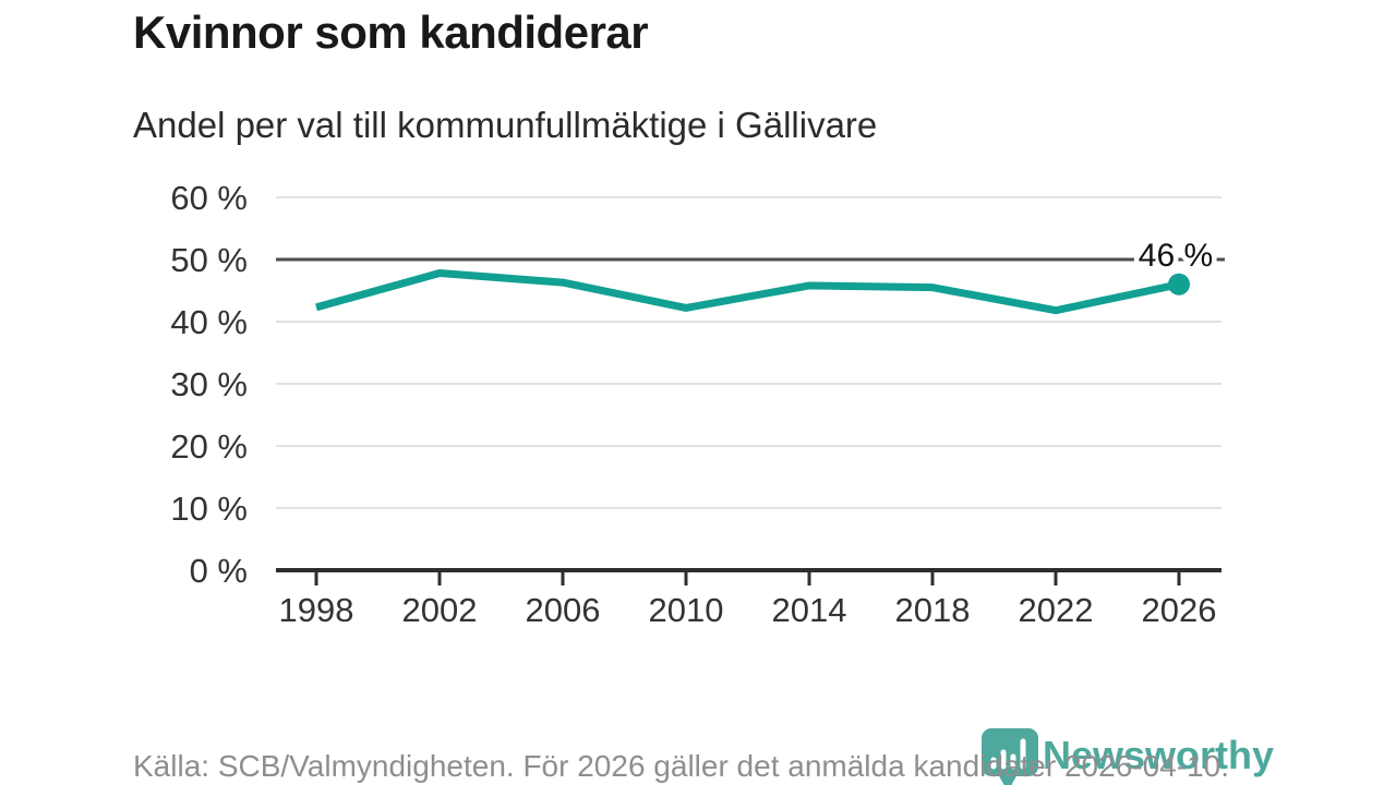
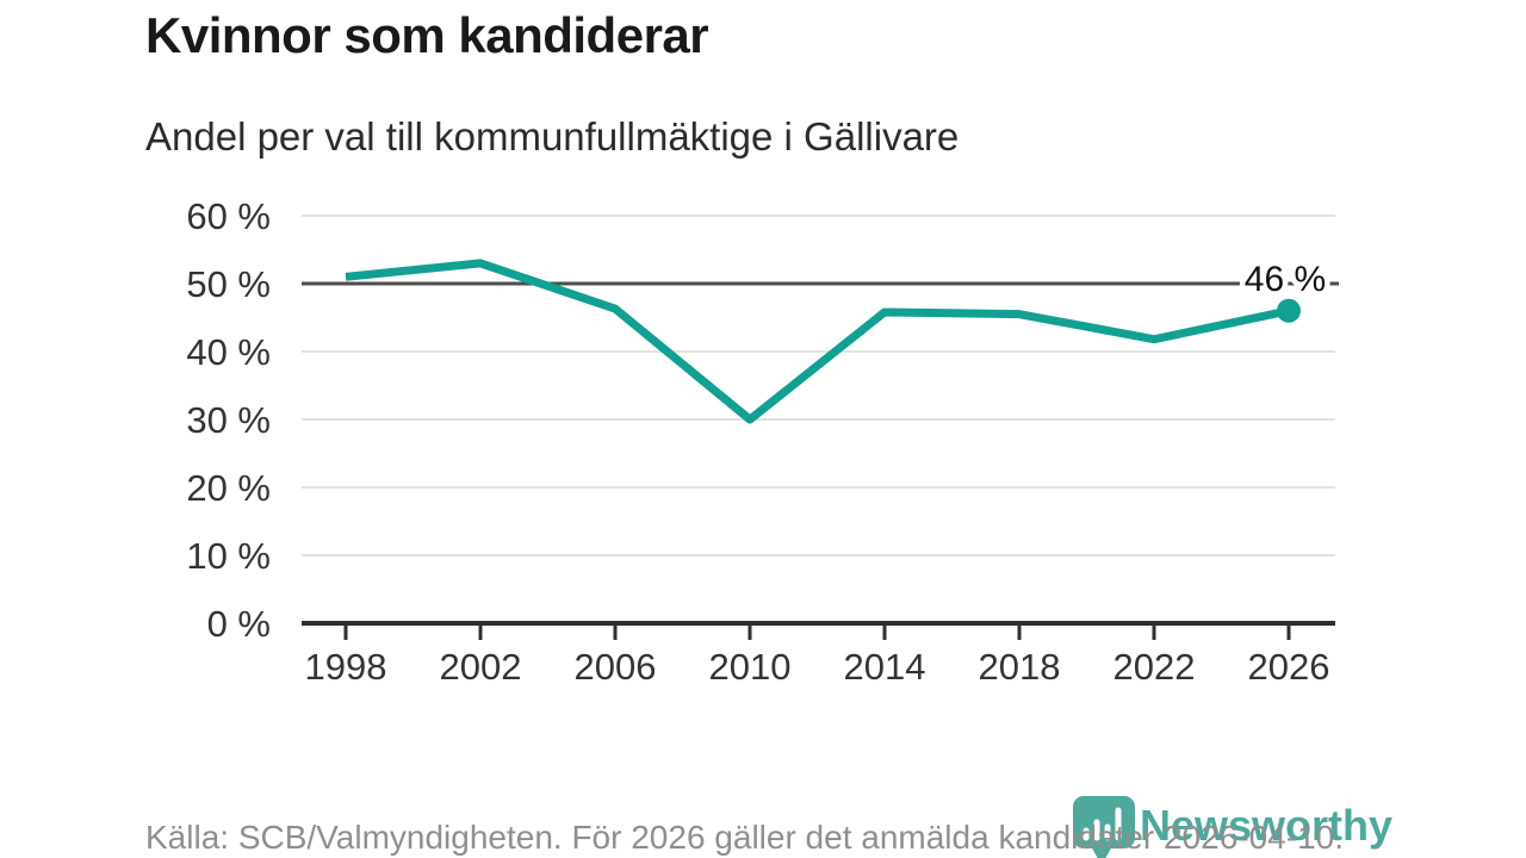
1998: 42% -> 51%
2002: 48% -> 53%
2010: 42% -> 30%
